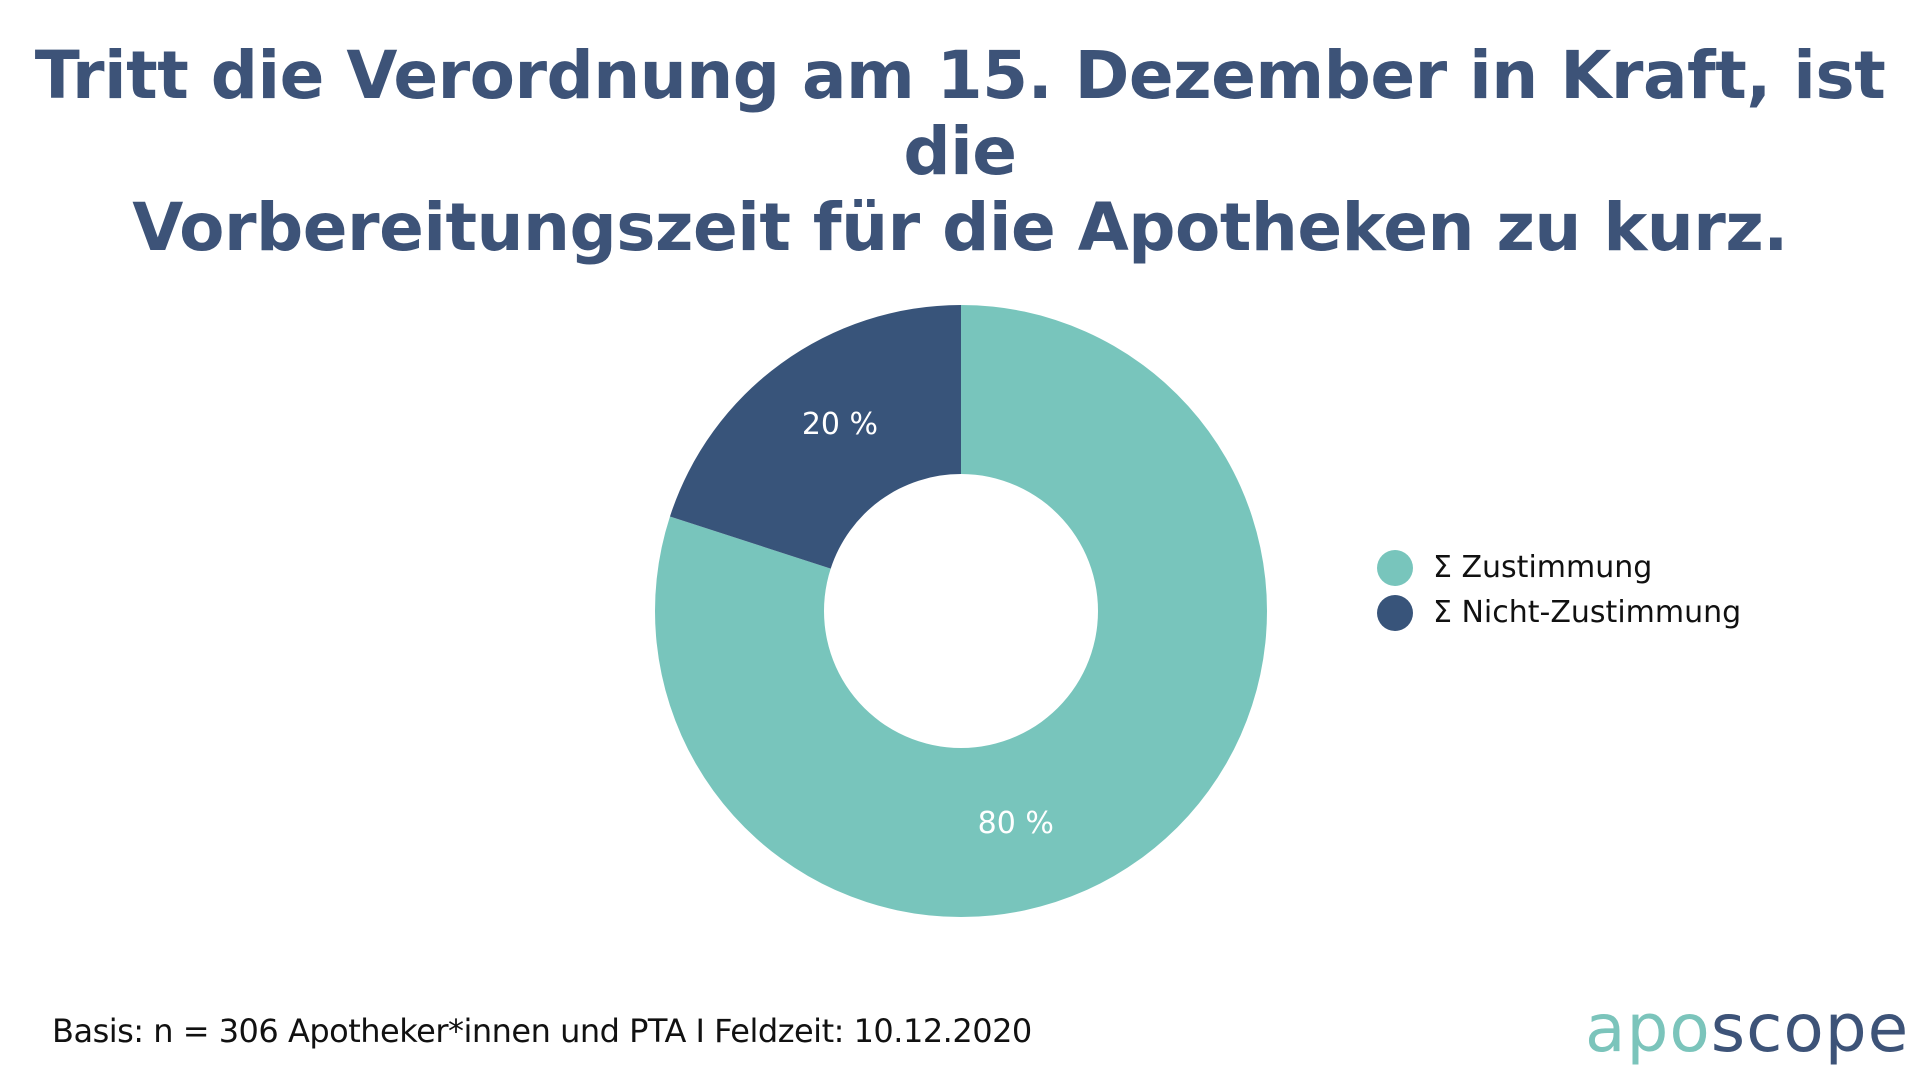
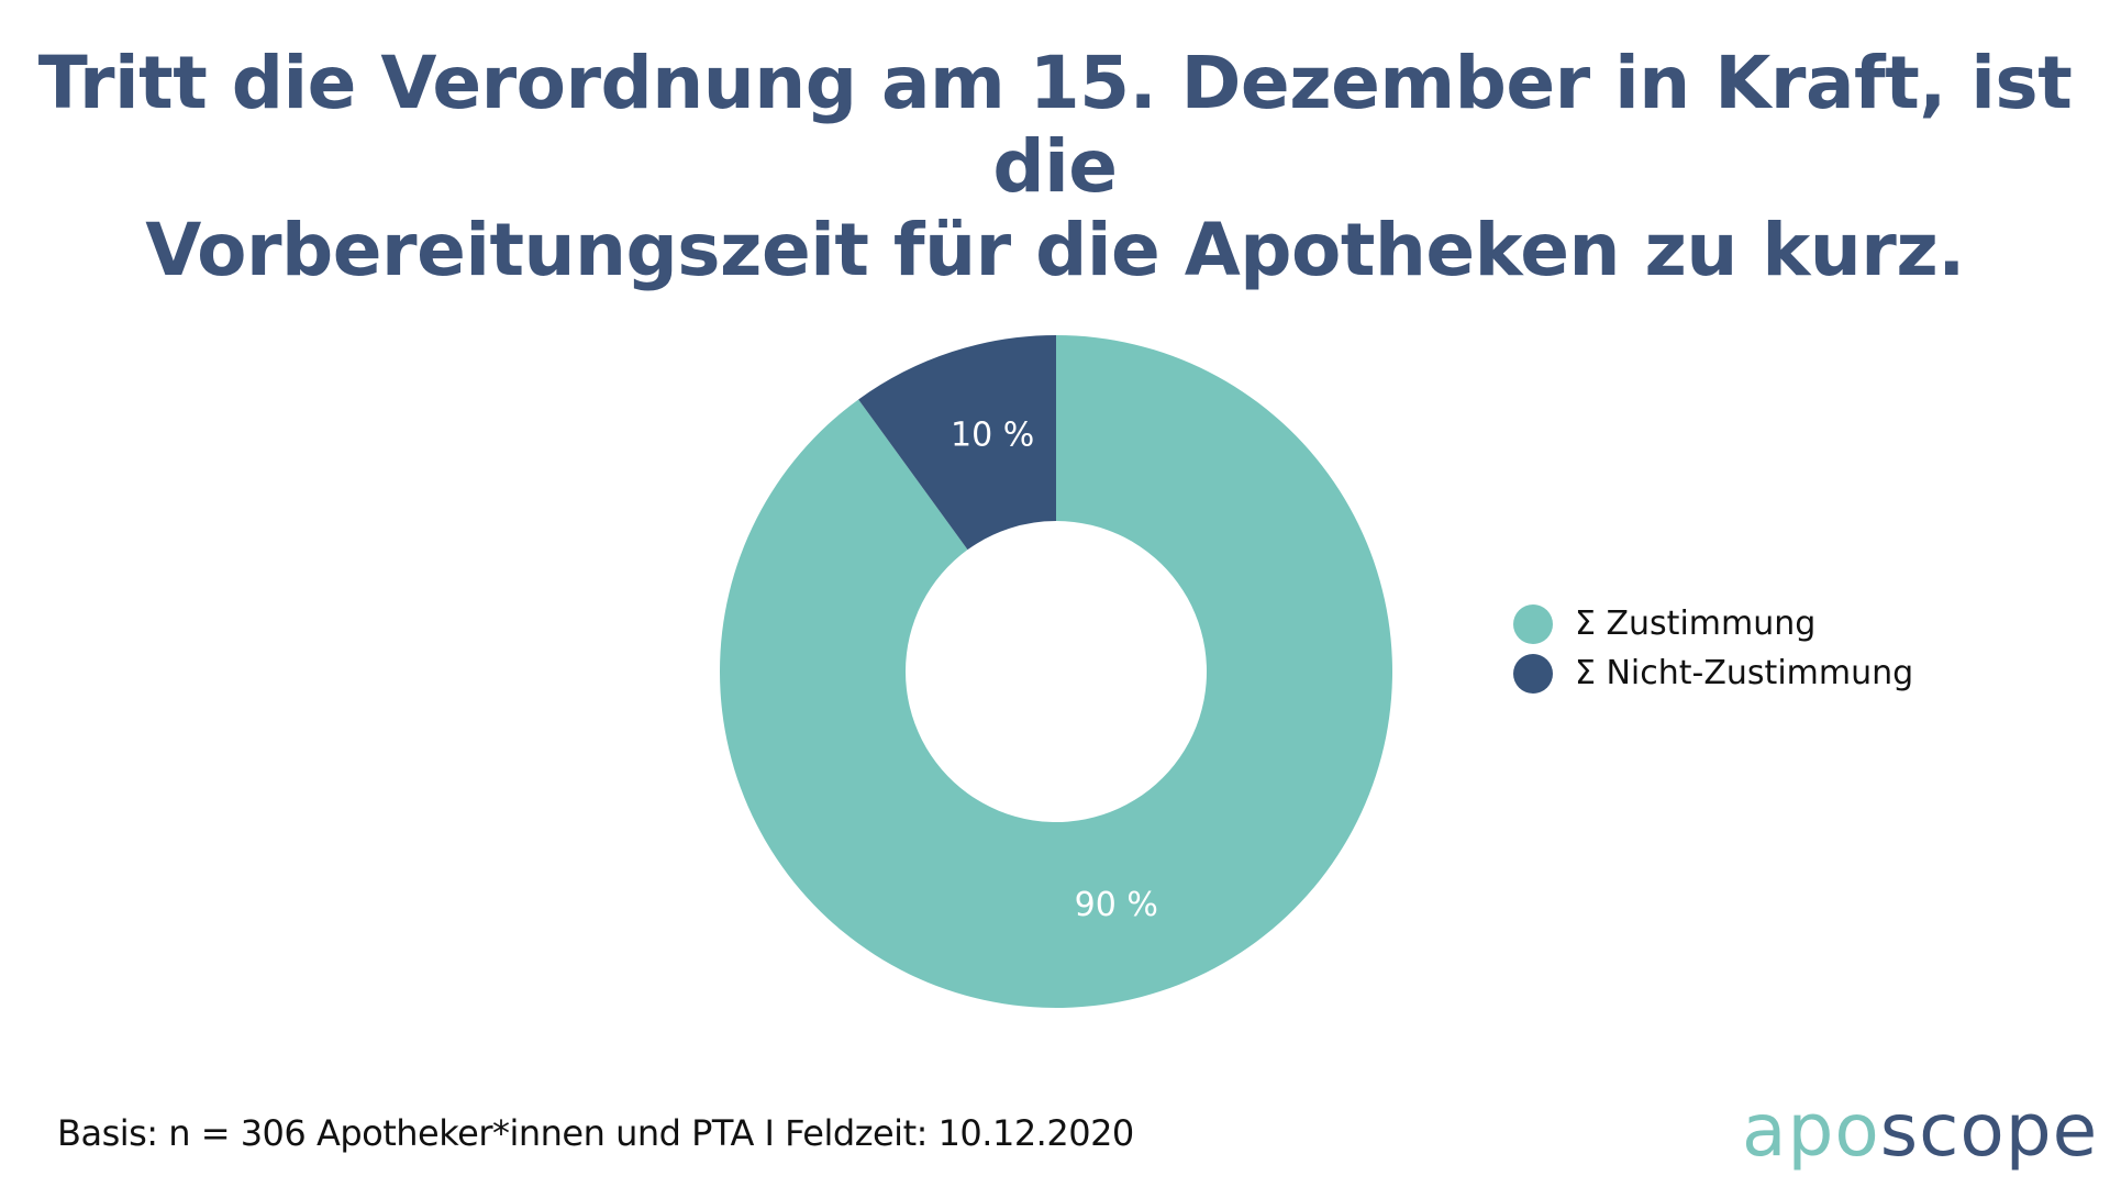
Σ Zustimmung: 80 -> 90
Σ Nicht-Zustimmung: 20 -> 10
